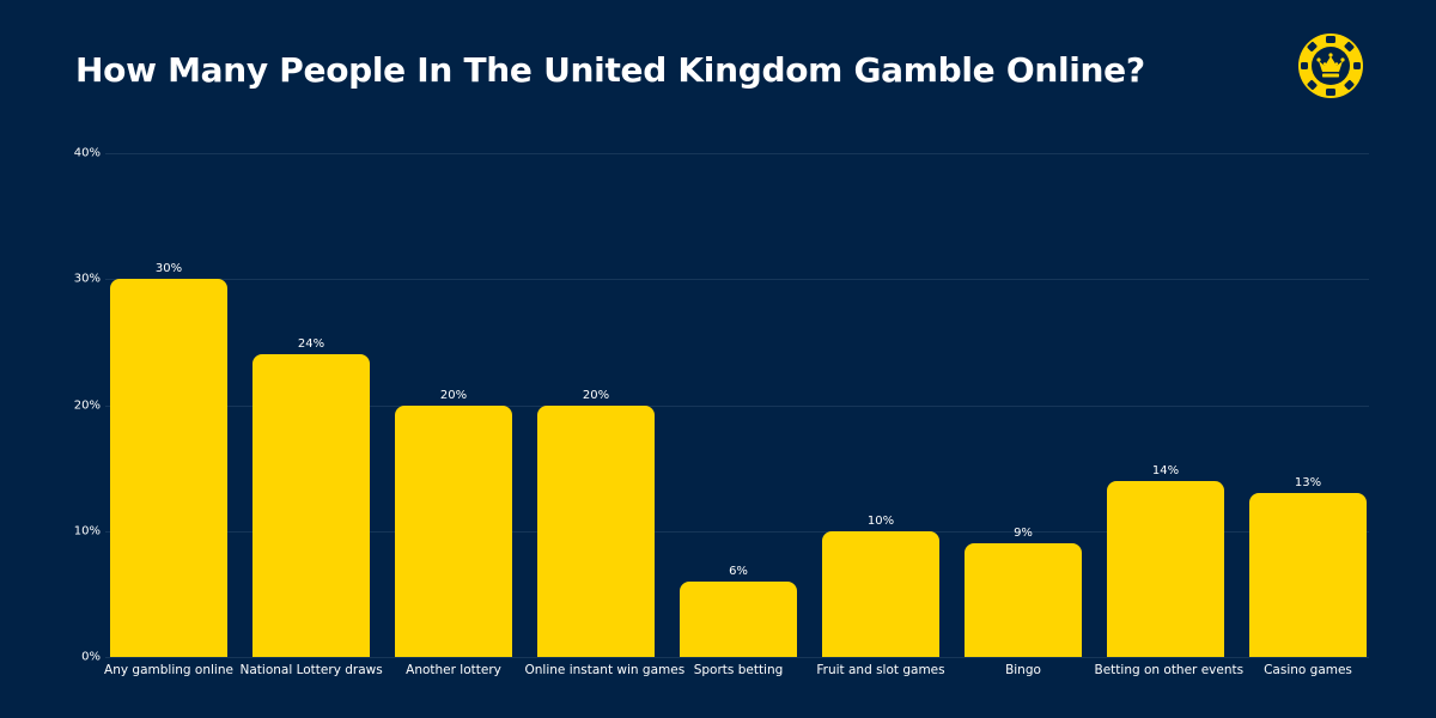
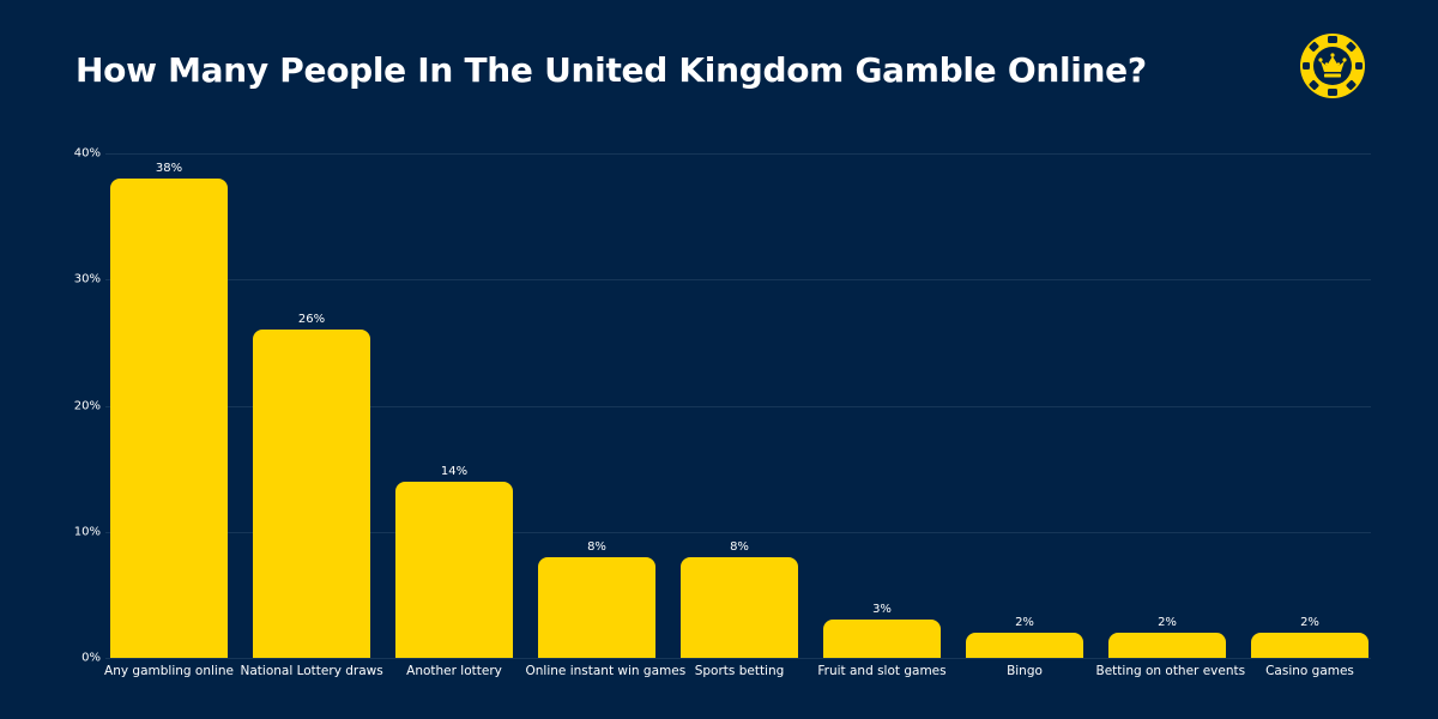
Any gambling online: 30% -> 38%
National Lottery draws: 24% -> 26%
Another lottery: 20% -> 14%
Online instant win games: 20% -> 8%
Sports betting: 6% -> 8%
Fruit and slot games: 10% -> 3%
Bingo: 9% -> 2%
Betting on other events: 14% -> 2%
Casino games: 13% -> 2%
